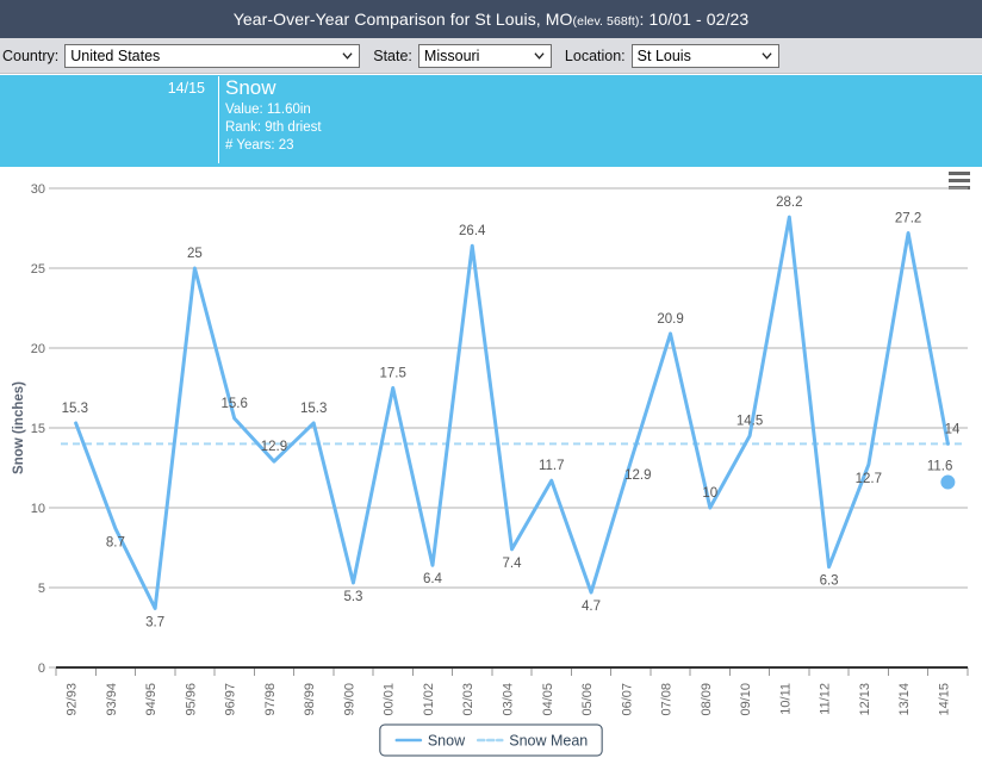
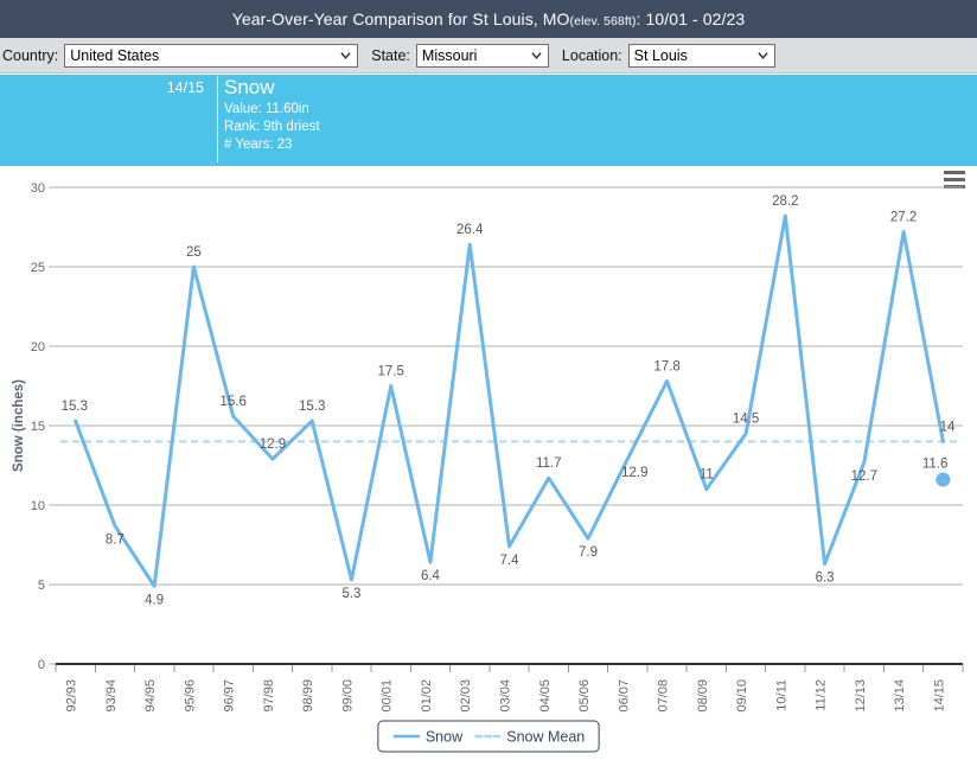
Snow/94/95: 3.7 -> 4.9
Snow/05/06: 4.7 -> 7.9
Snow/07/08: 20.9 -> 17.8
Snow/08/09: 10 -> 11
